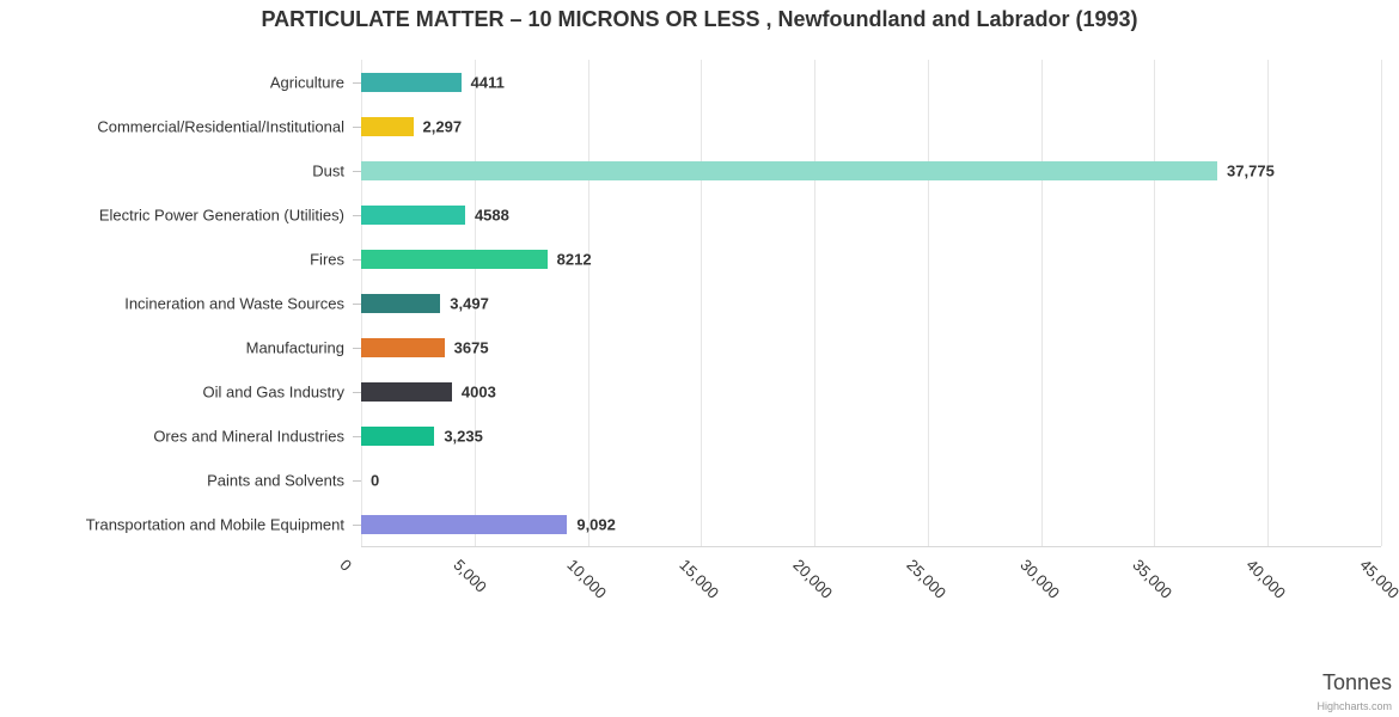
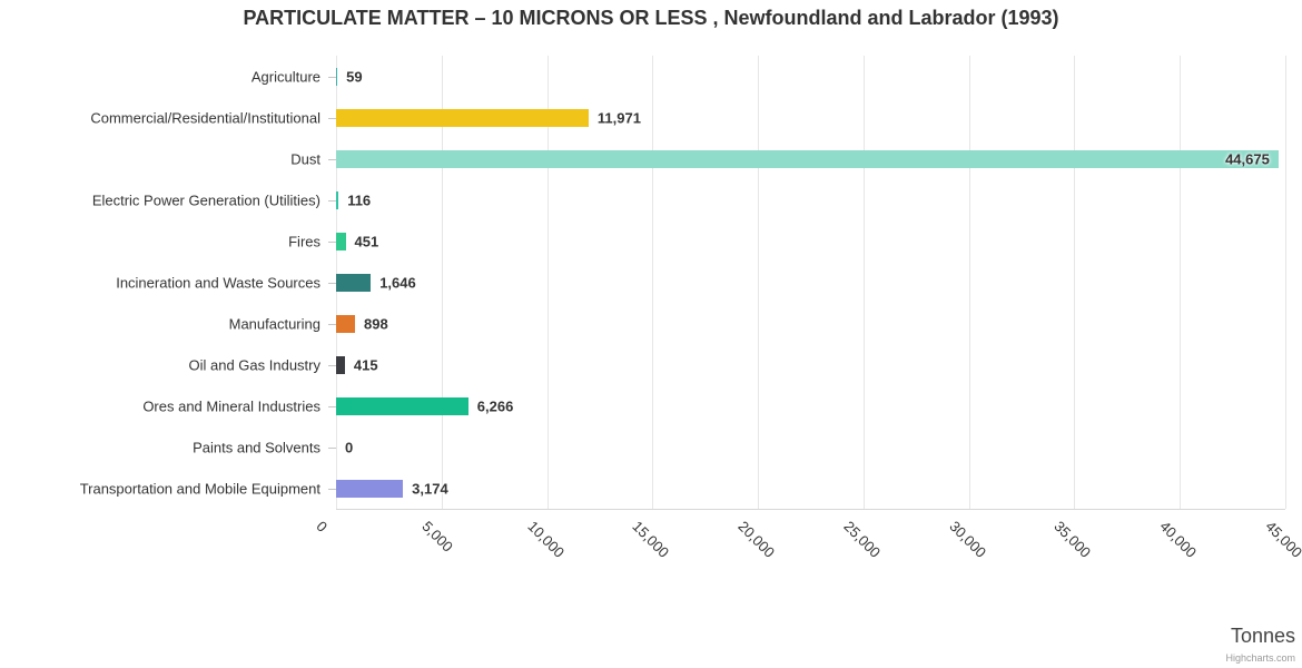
Agriculture: 4411 -> 59
Commercial/Residential/Institutional: 2,297 -> 11,971
Dust: 37,775 -> 44,675
Electric Power Generation (Utilities): 4588 -> 116
Fires: 8212 -> 451
Incineration and Waste Sources: 3,497 -> 1,646
Manufacturing: 3675 -> 898
Oil and Gas Industry: 4003 -> 415
Ores and Mineral Industries: 3,235 -> 6,266
Transportation and Mobile Equipment: 9,092 -> 3,174
